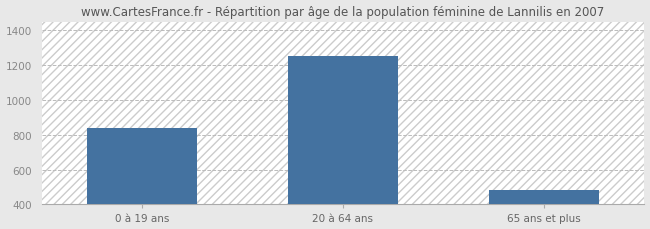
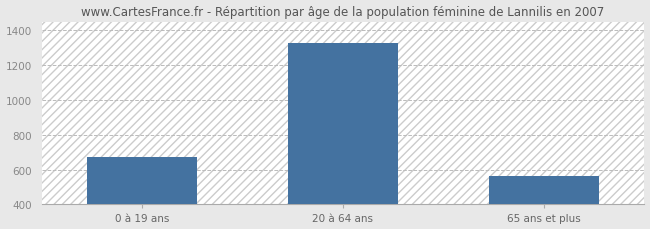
0 à 19 ans: 840 -> 680
20 à 64 ans: 1250 -> 1320
65 ans et plus: 480 -> 560
